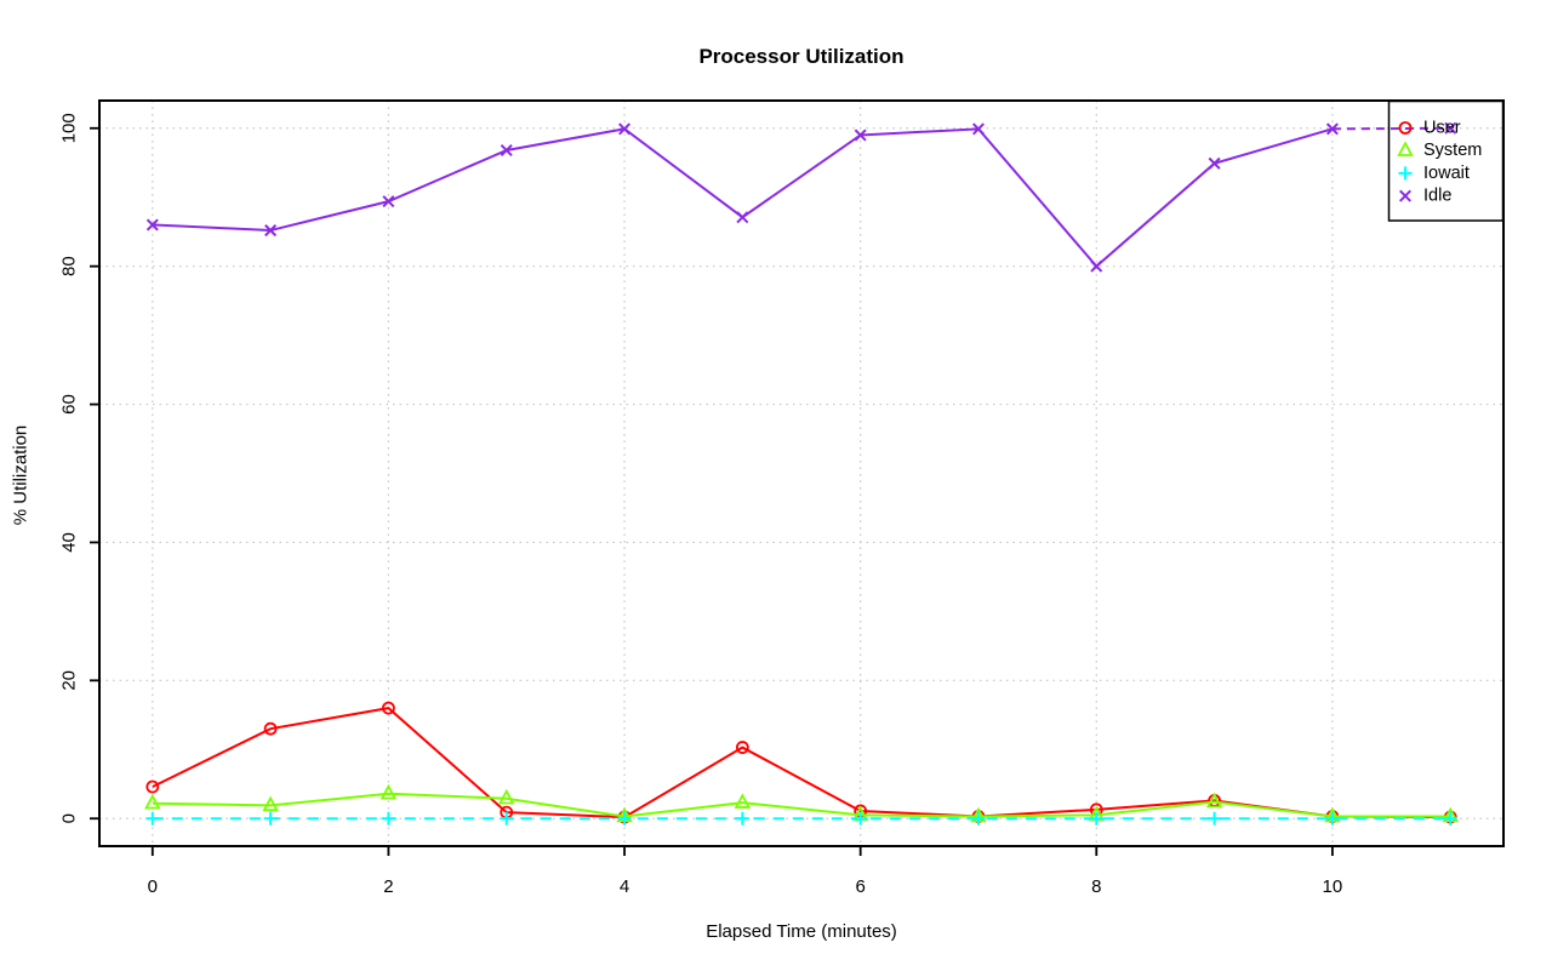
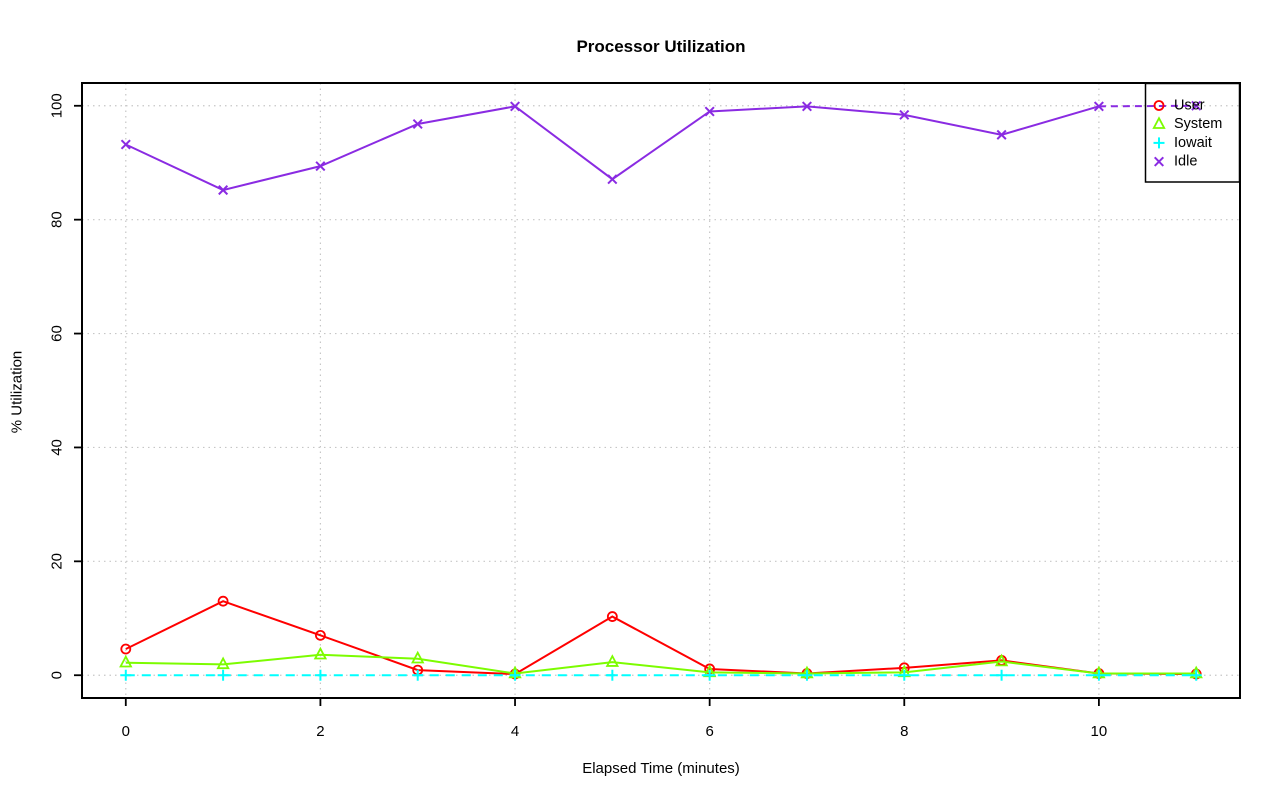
Idle/0: 86 -> 93
User/2: 16 -> 7
Idle/8: 80 -> 98
